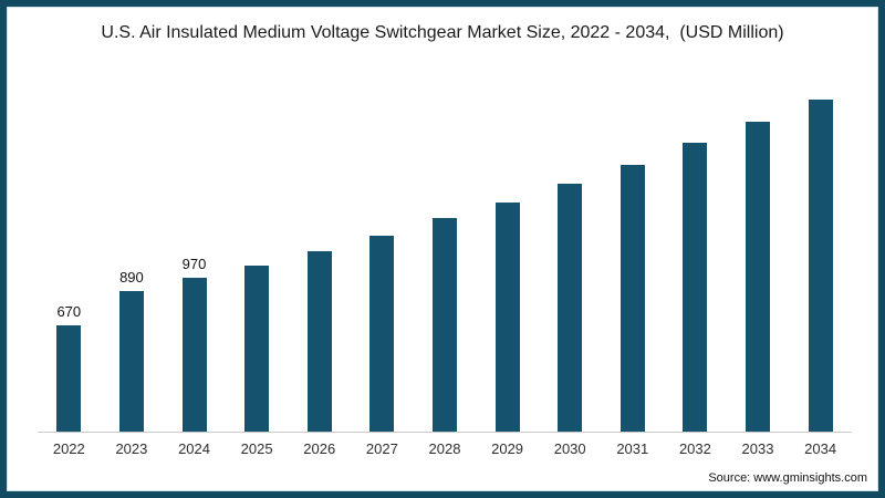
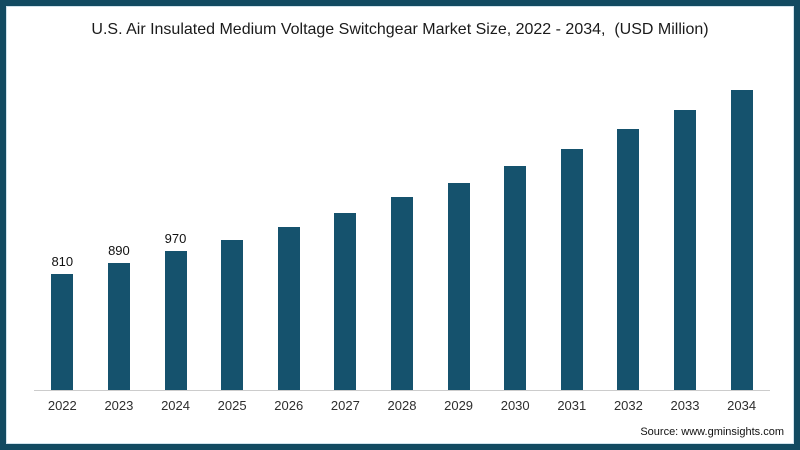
2022: 670 -> 810
